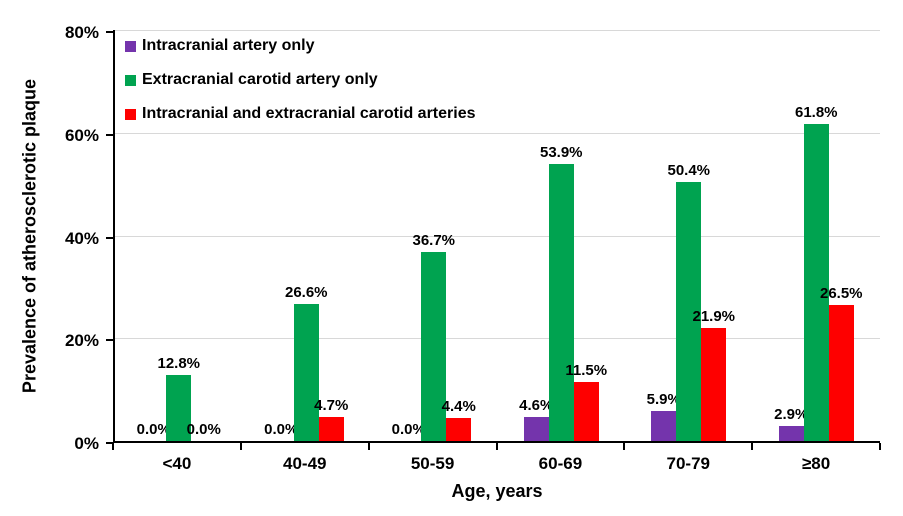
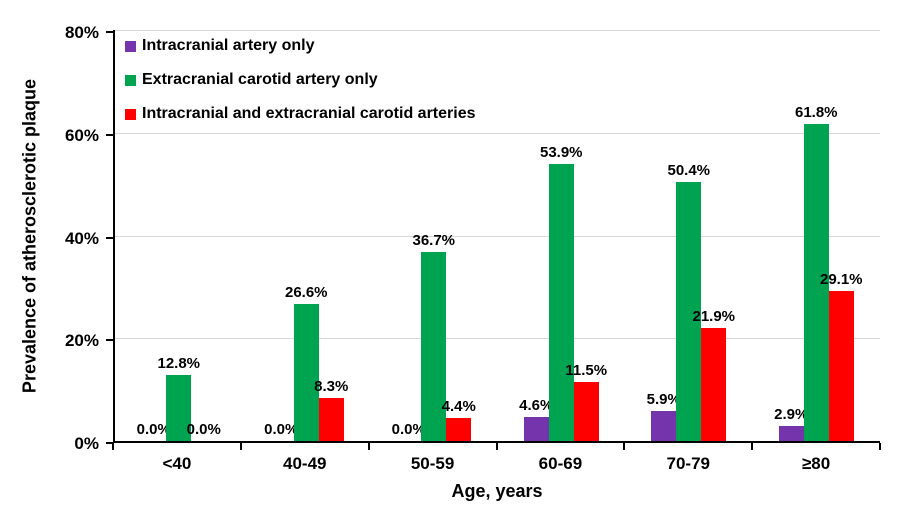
Intracranial and extracranial carotid arteries/40-49: 4.7% -> 8.3%
Intracranial and extracranial carotid arteries/≥80: 26.5% -> 29.1%
